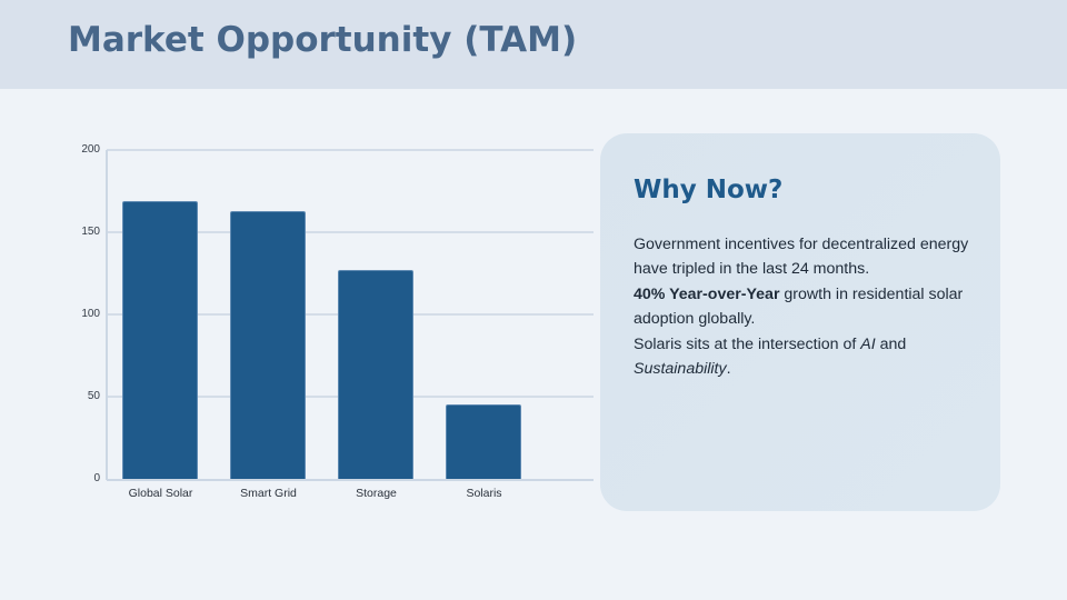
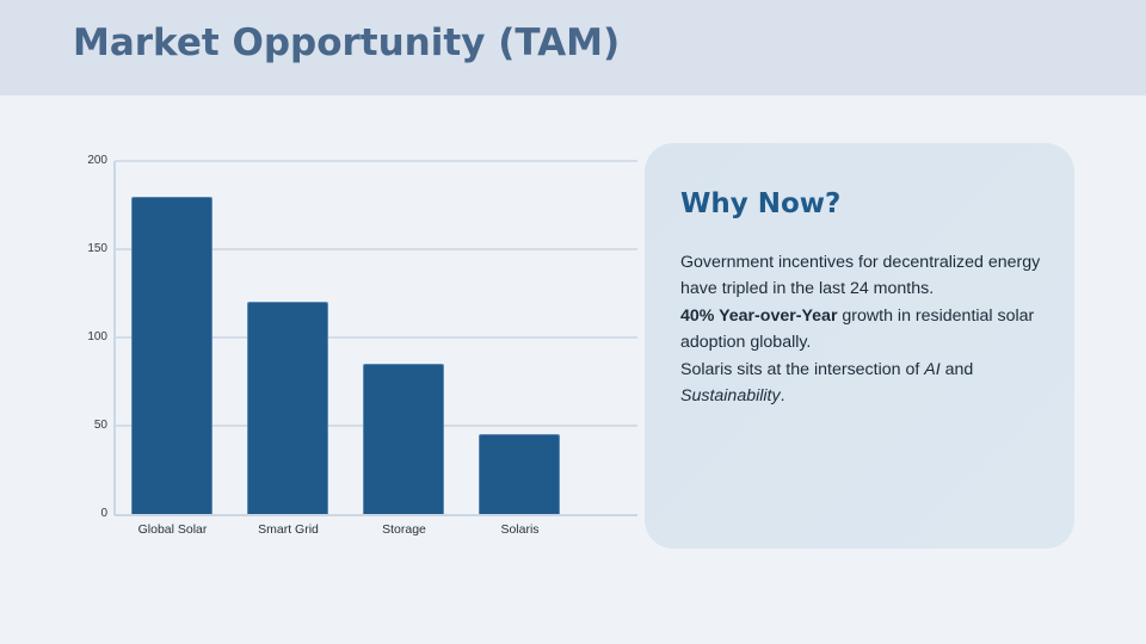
Global Solar: 169 -> 180
Smart Grid: 163 -> 120
Storage: 127 -> 85
